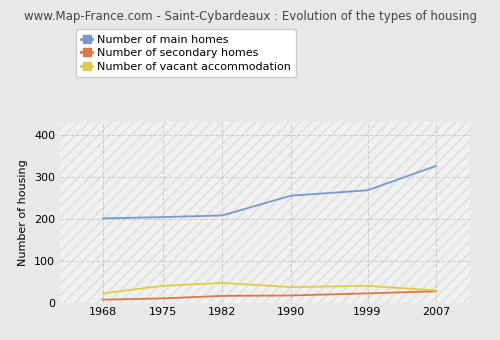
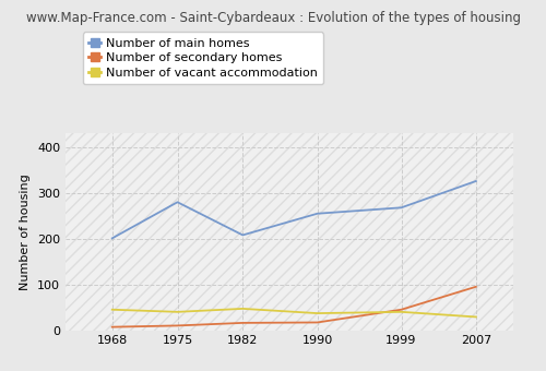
Number of vacant accommodation/1968: 22 -> 45
Number of main homes/1975: 204 -> 280
Number of secondary homes/1999: 22 -> 45
Number of secondary homes/2007: 27 -> 95
